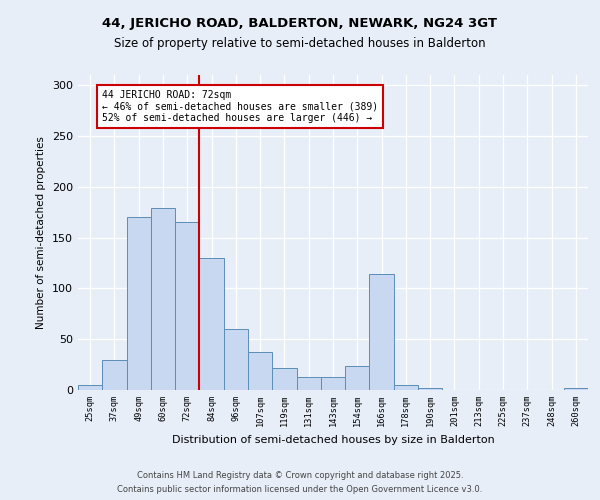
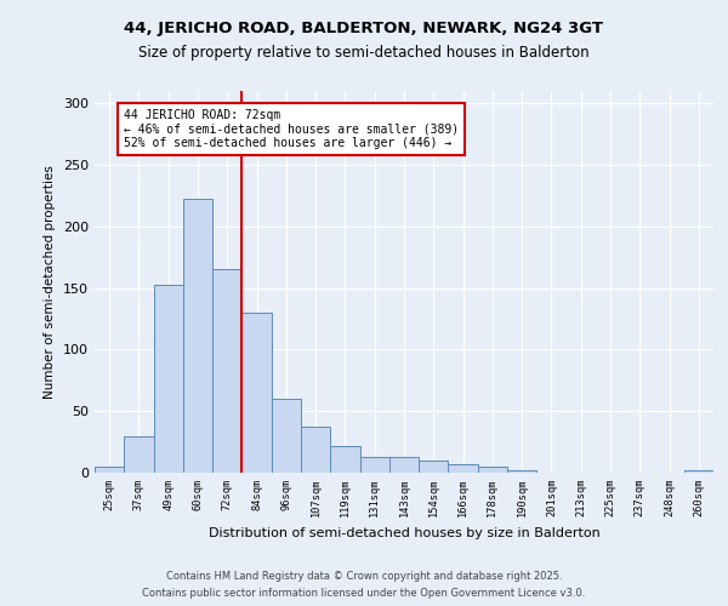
49sqm: 170 -> 153
60sqm: 179 -> 222
154sqm: 24 -> 10
166sqm: 114 -> 7
